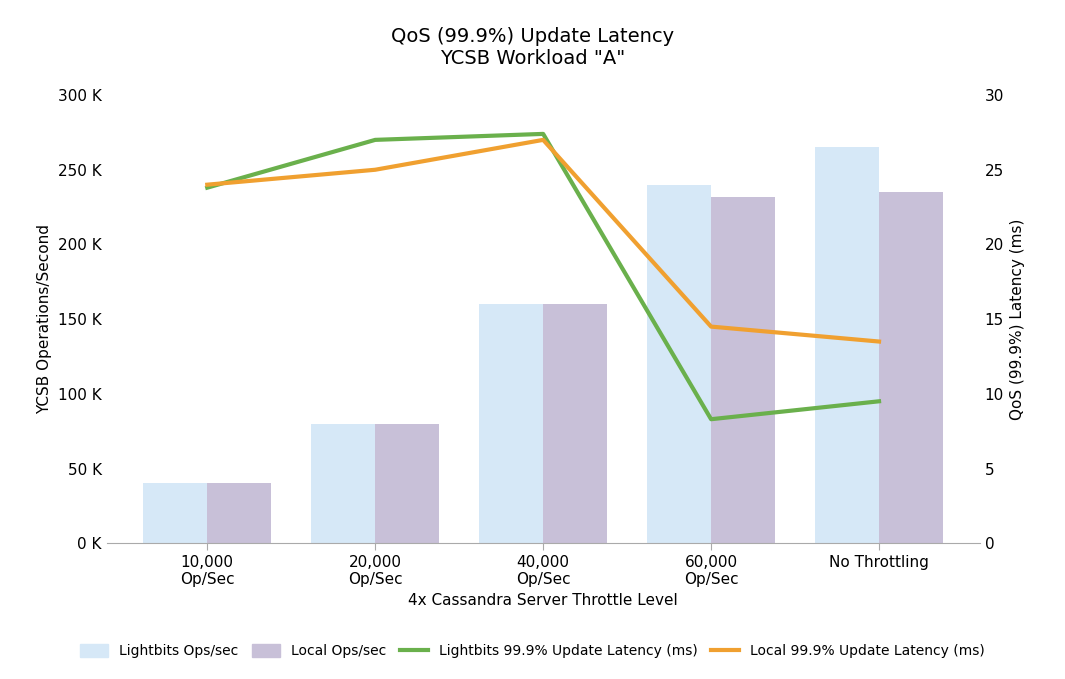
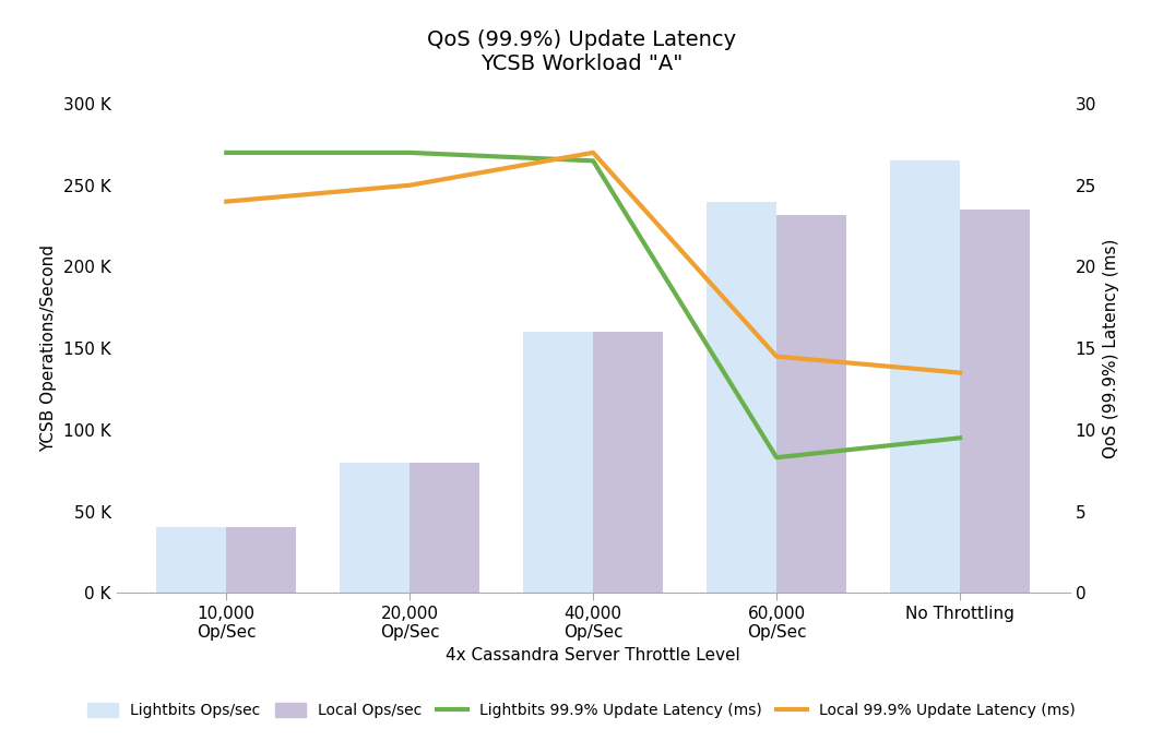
Lightbits 99.9% Update Latency (ms)/10,000 Op/Sec: 23.8 -> 27.0
Lightbits 99.9% Update Latency (ms)/40,000 Op/Sec: 27.4 -> 26.5
